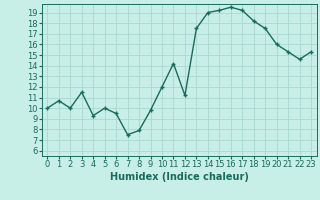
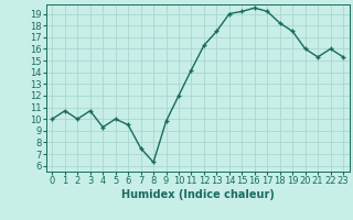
3: 11.5 -> 10.7
8: 7.9 -> 6.3
12: 11.2 -> 16.3
22: 14.6 -> 16.0
